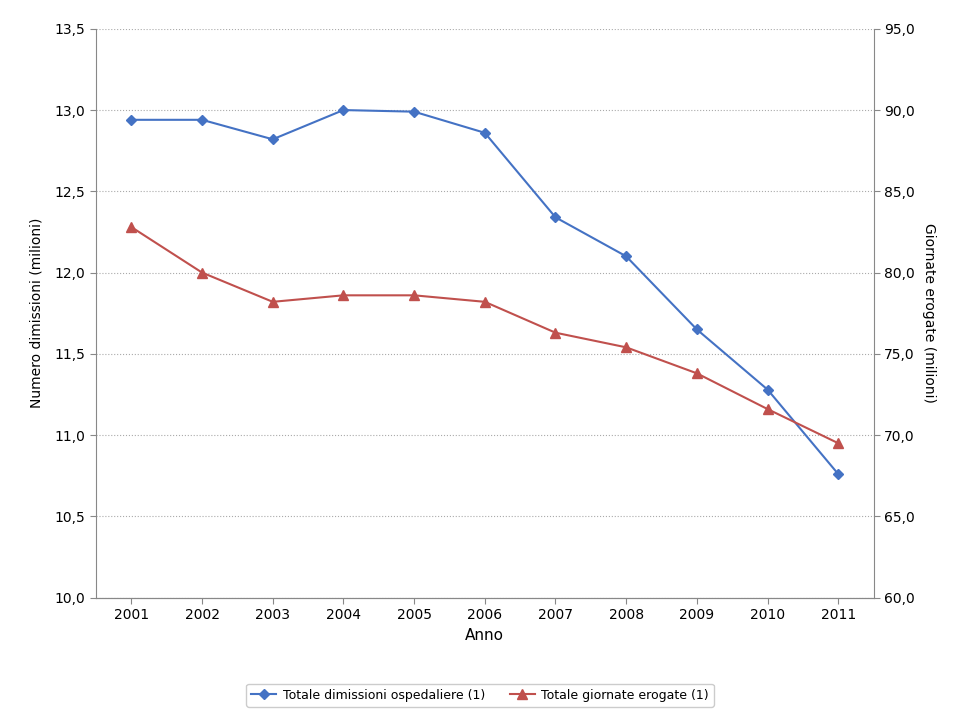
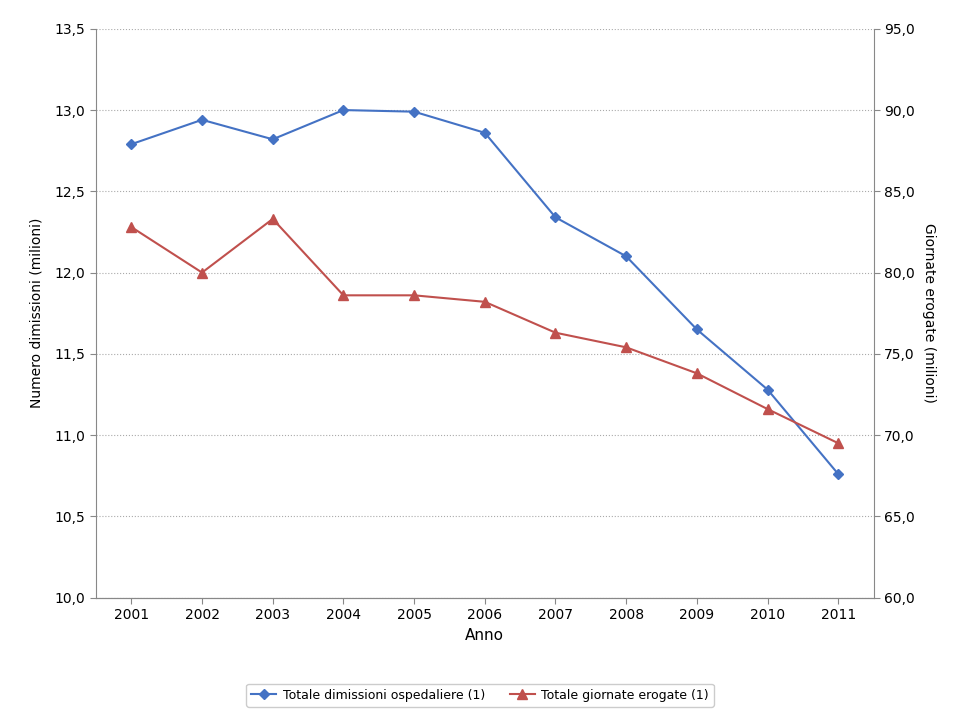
Totale dimissioni ospedaliere (1)/2001: 12,94 -> 12,79
Totale giornate erogate (1)/2003: 78,2 -> 83,3
